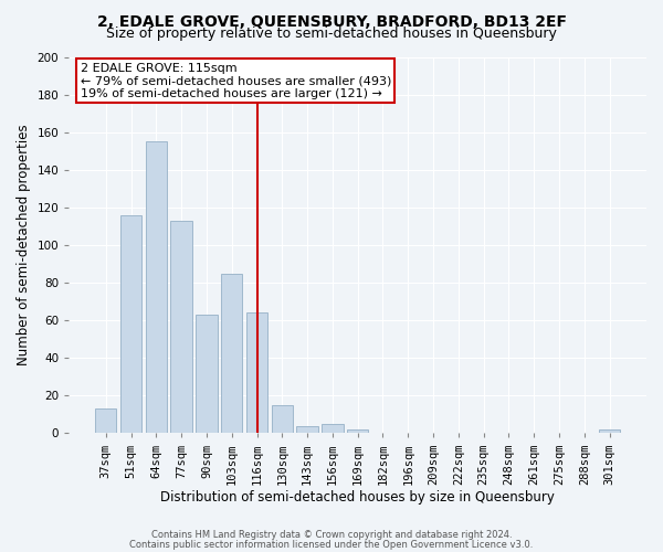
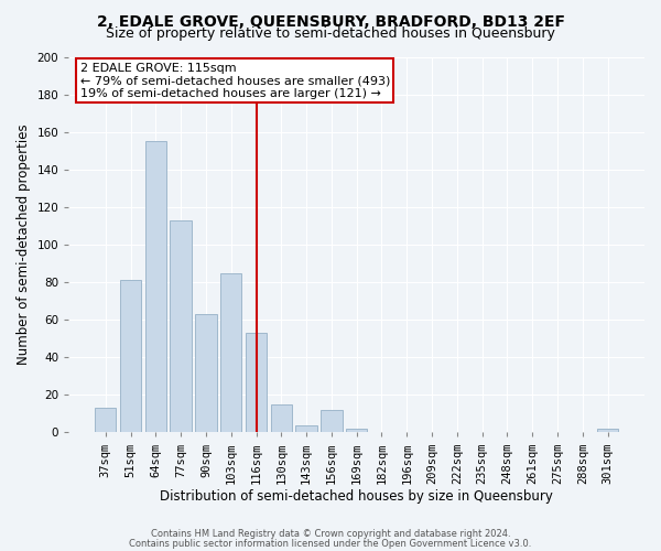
51sqm: 116 -> 81
116sqm: 64 -> 53
156sqm: 5 -> 12
